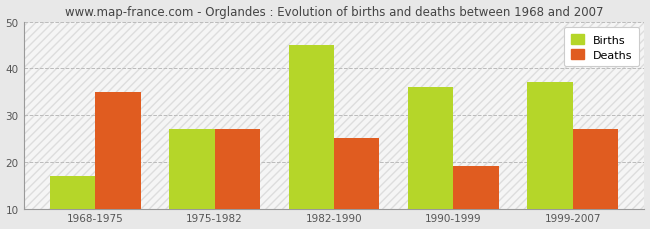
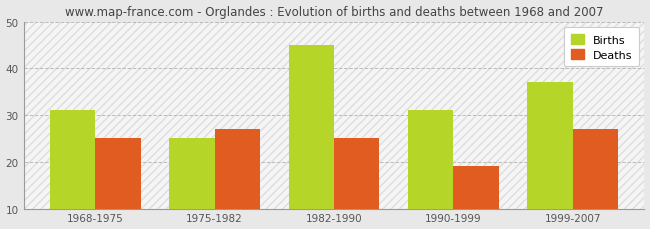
Births/1968-1975: 17 -> 31
Deaths/1968-1975: 35 -> 25
Births/1975-1982: 27 -> 25
Births/1990-1999: 36 -> 31
